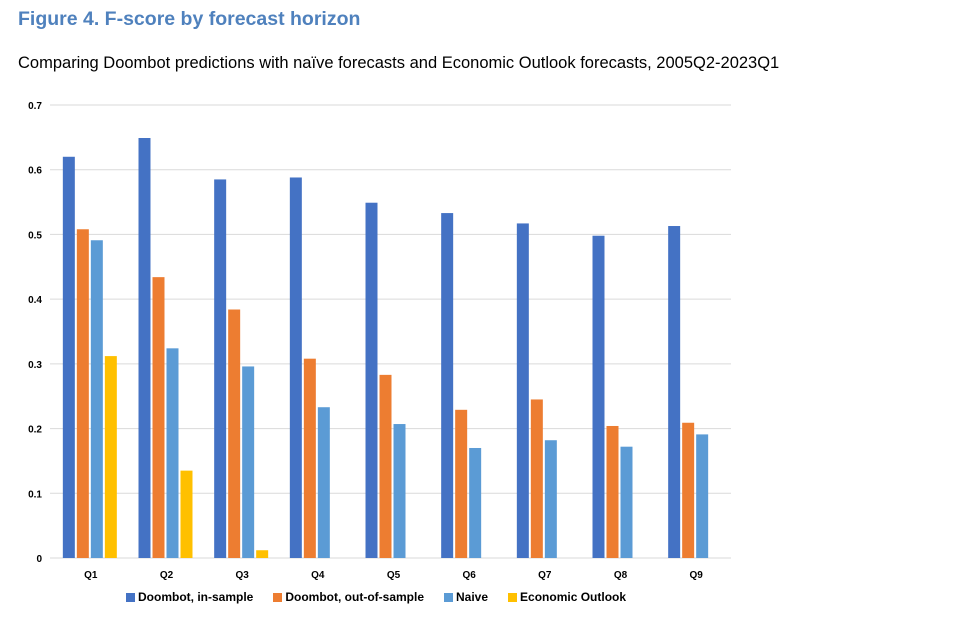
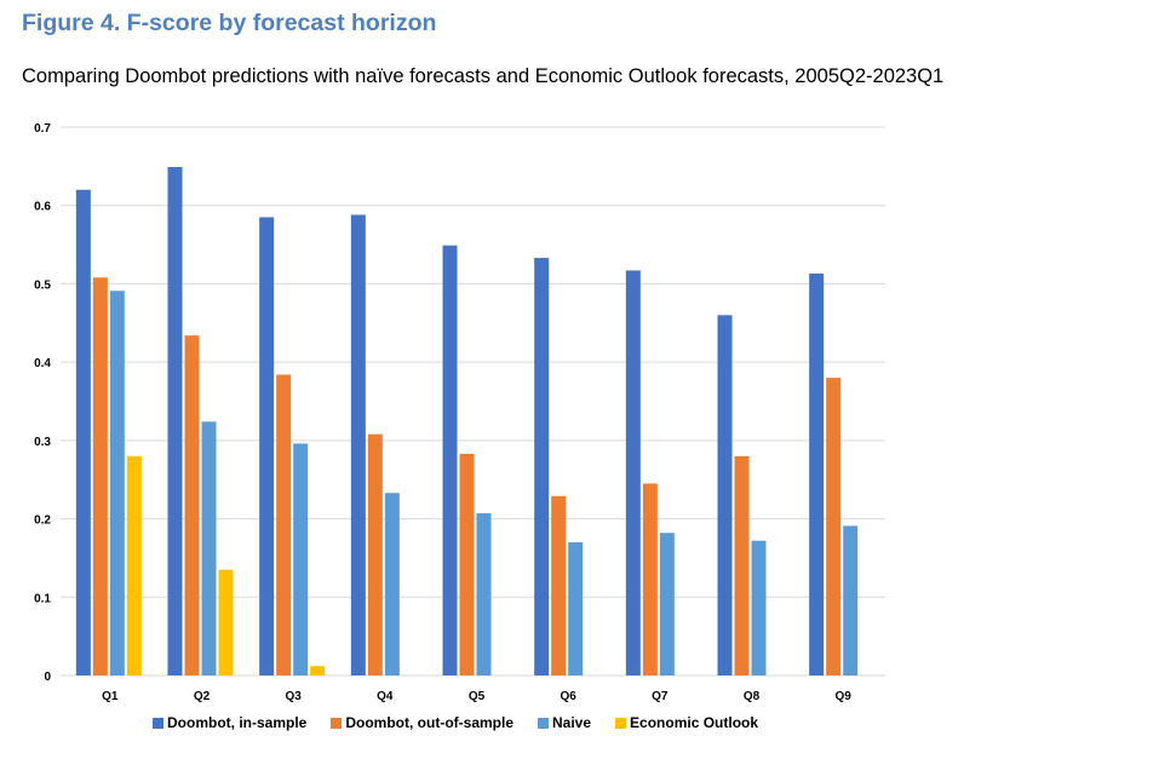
Economic Outlook/Q1: 0.31 -> 0.28
Doombot, in-sample/Q8: 0.50 -> 0.46
Doombot, out-of-sample/Q8: 0.20 -> 0.28
Doombot, out-of-sample/Q9: 0.21 -> 0.38
